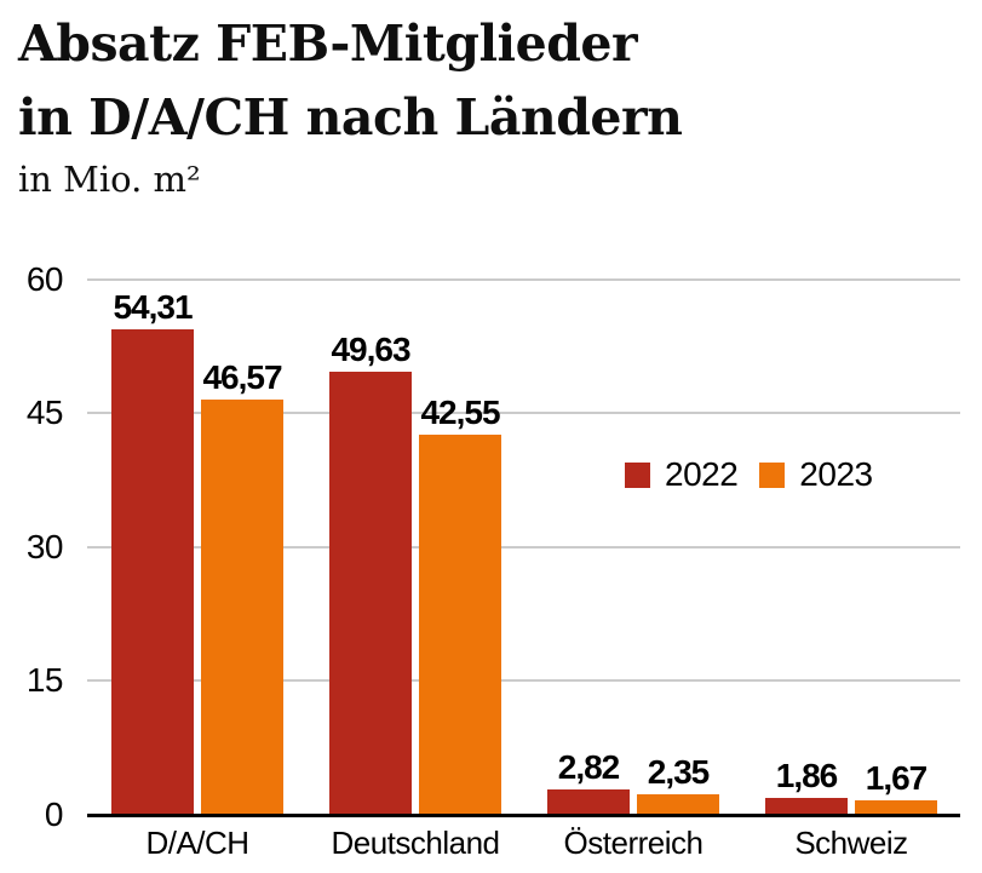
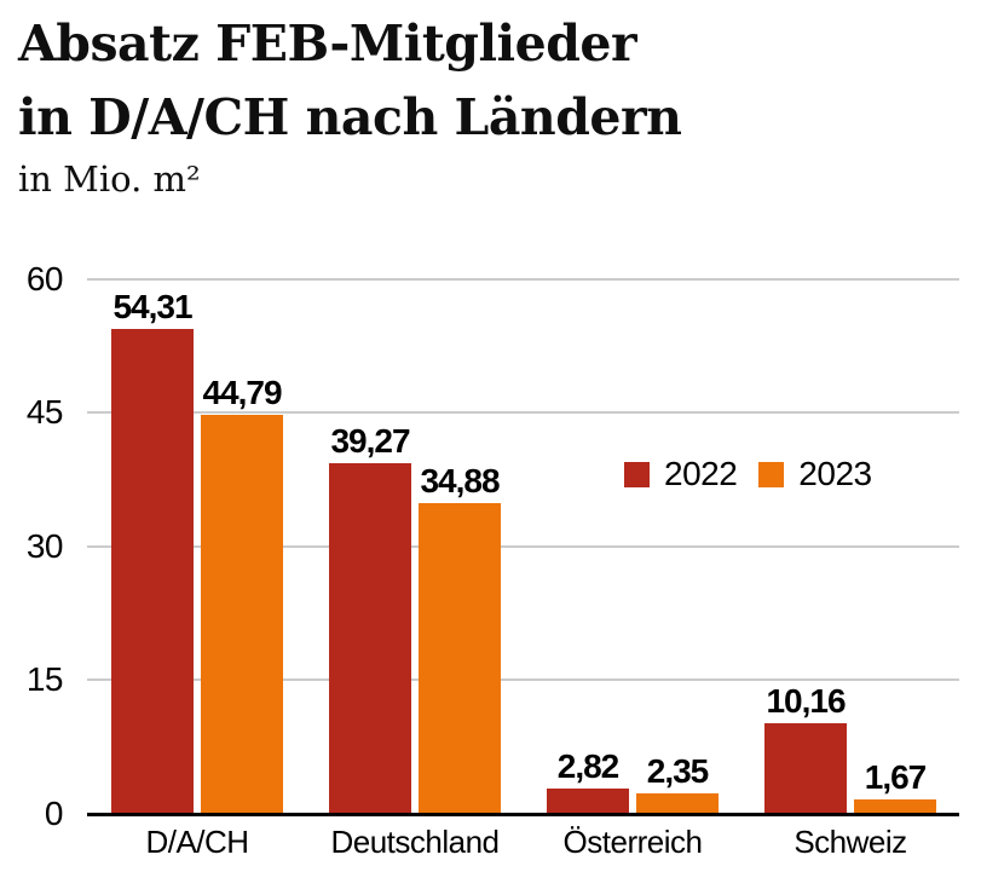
2023/D/A/CH: 46,57 -> 44,79
2022/Deutschland: 49,63 -> 39,27
2023/Deutschland: 42,55 -> 34,88
2022/Schweiz: 1,86 -> 10,16
